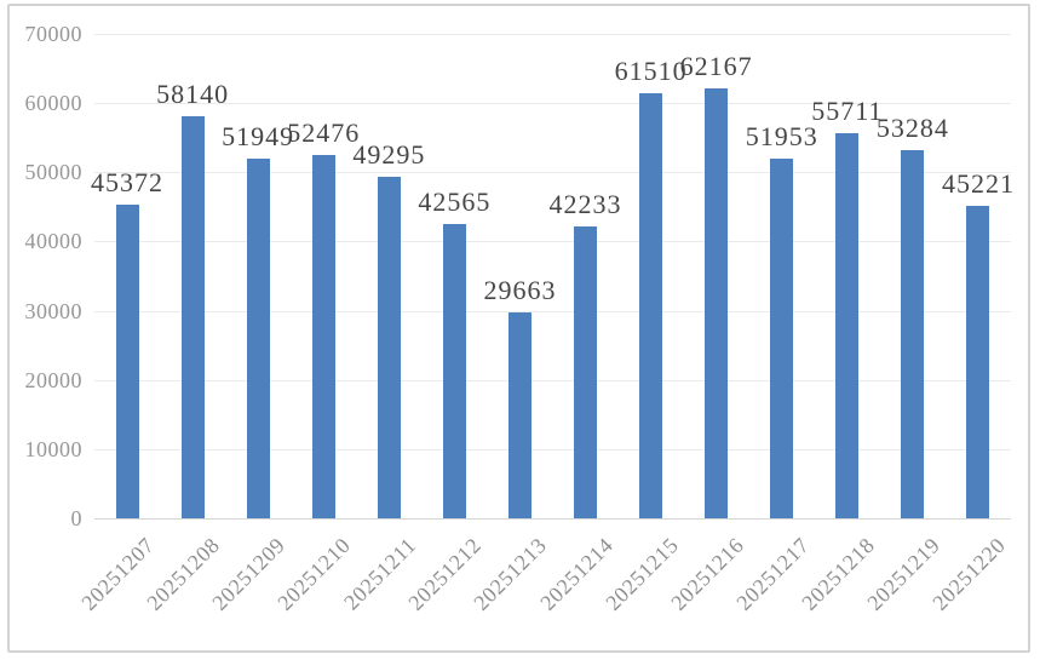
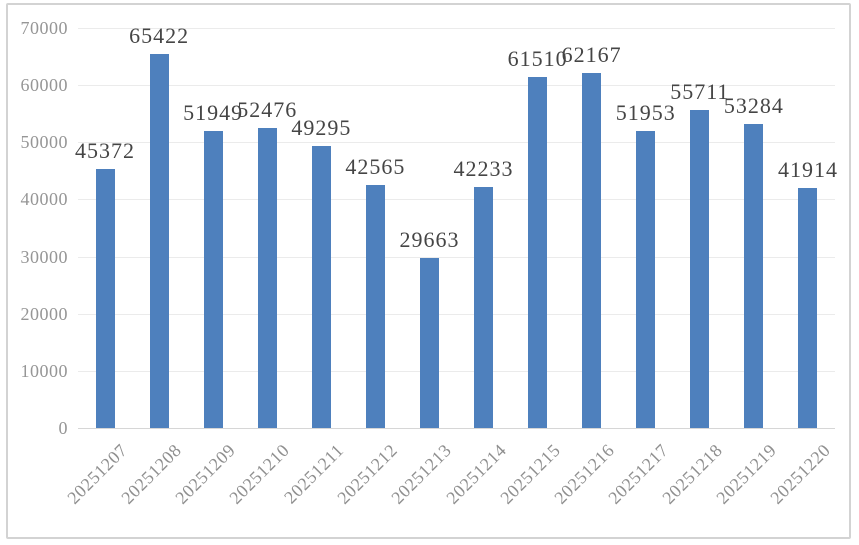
20251208: 58140 -> 65422
20251220: 45221 -> 41914
